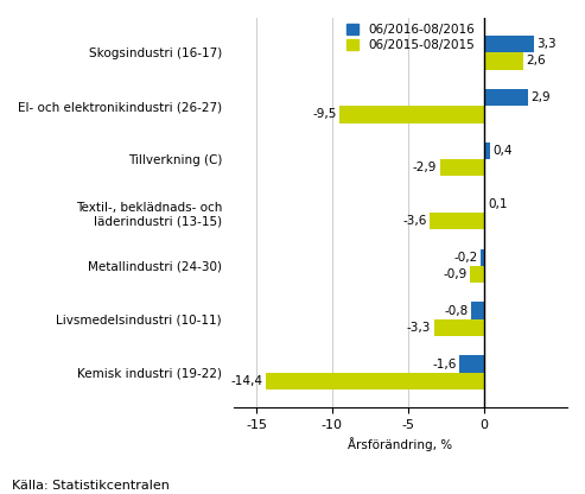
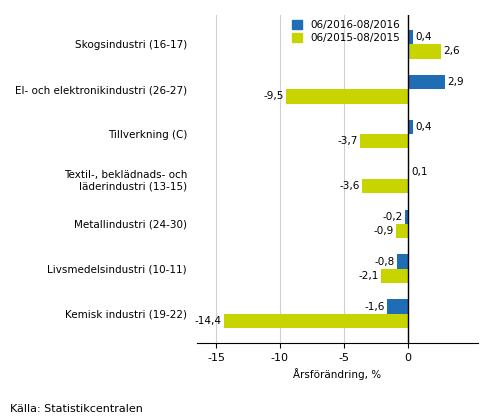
06/2016-08/2016/Skogsindustri (16-17): 3,3 -> 0,4
06/2015-08/2015/Tillverkning (C): -2,9 -> -3,7
06/2015-08/2015/Livsmedelsindustri (10-11): -3,3 -> -2,1
